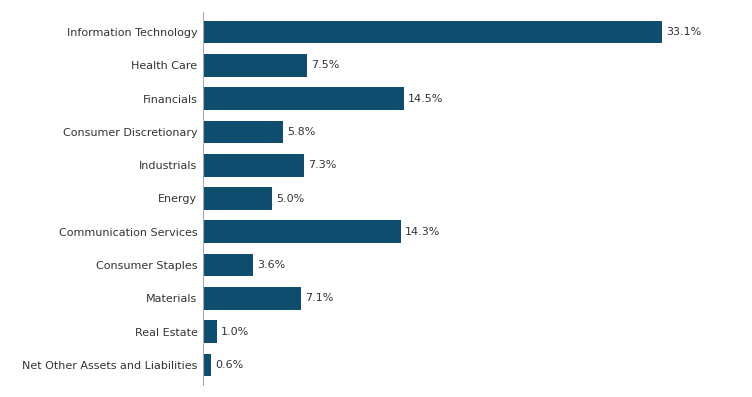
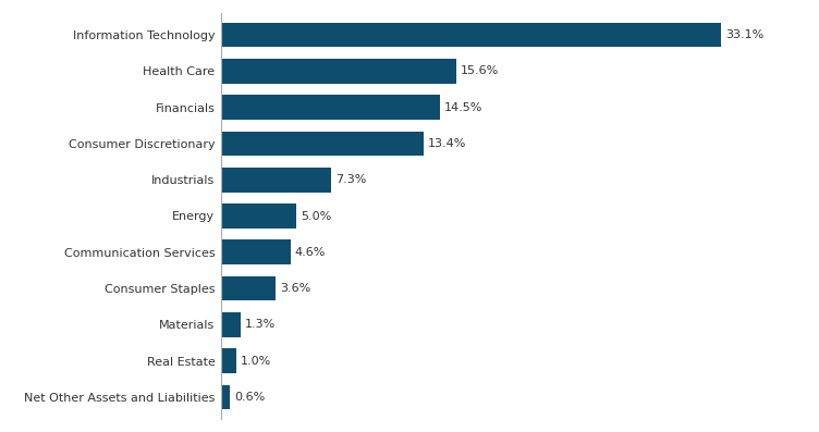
Health Care: 7.5% -> 15.6%
Consumer Discretionary: 5.8% -> 13.4%
Communication Services: 14.3% -> 4.6%
Materials: 7.1% -> 1.3%
